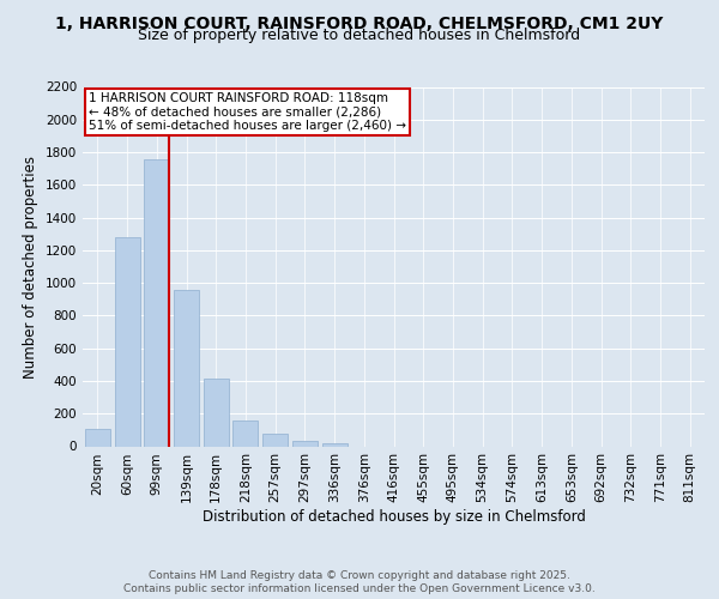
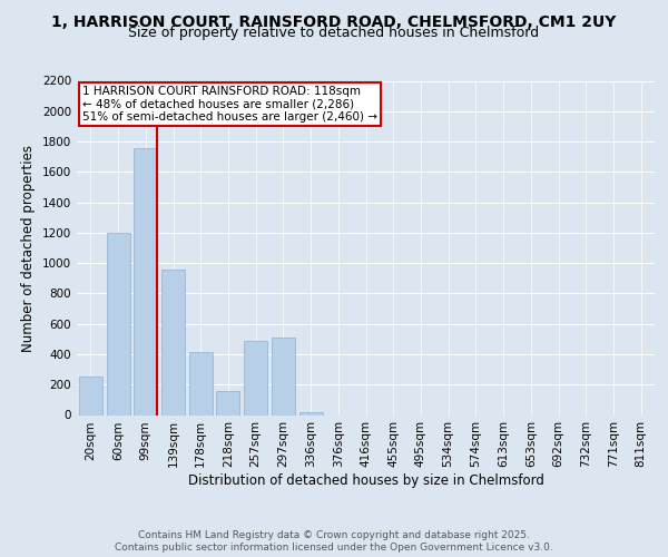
20sqm: 110 -> 250
60sqm: 1280 -> 1200
257sqm: 80 -> 490
297sqm: 30 -> 510
